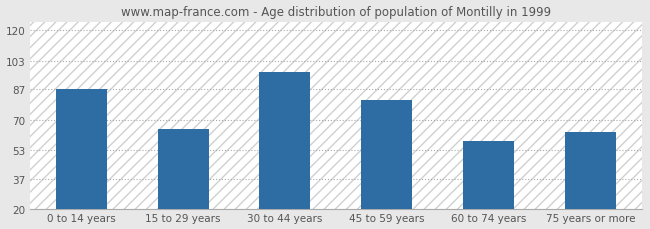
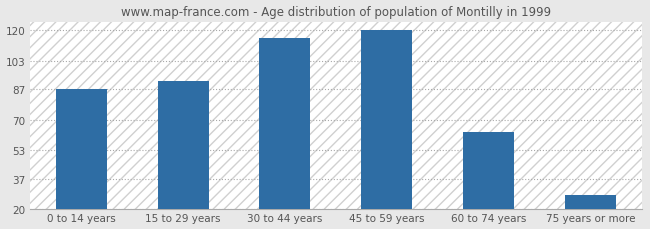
15 to 29 years: 65 -> 92
30 to 44 years: 97 -> 116
45 to 59 years: 81 -> 120
60 to 74 years: 58 -> 63
75 years or more: 63 -> 28
